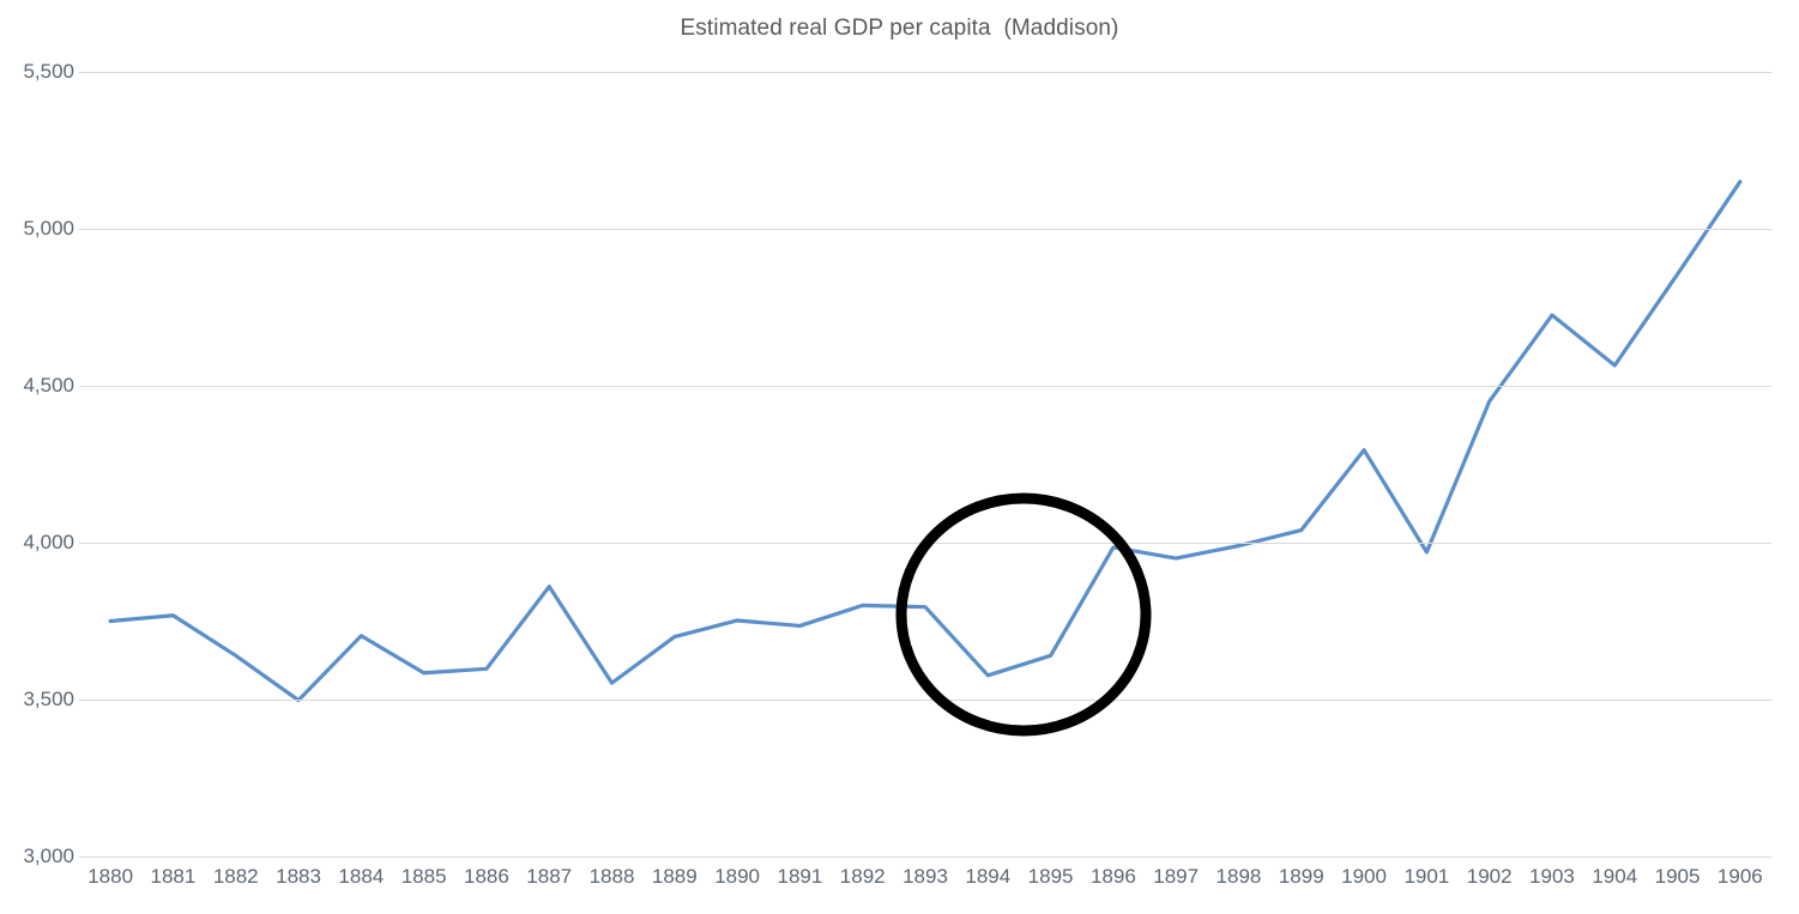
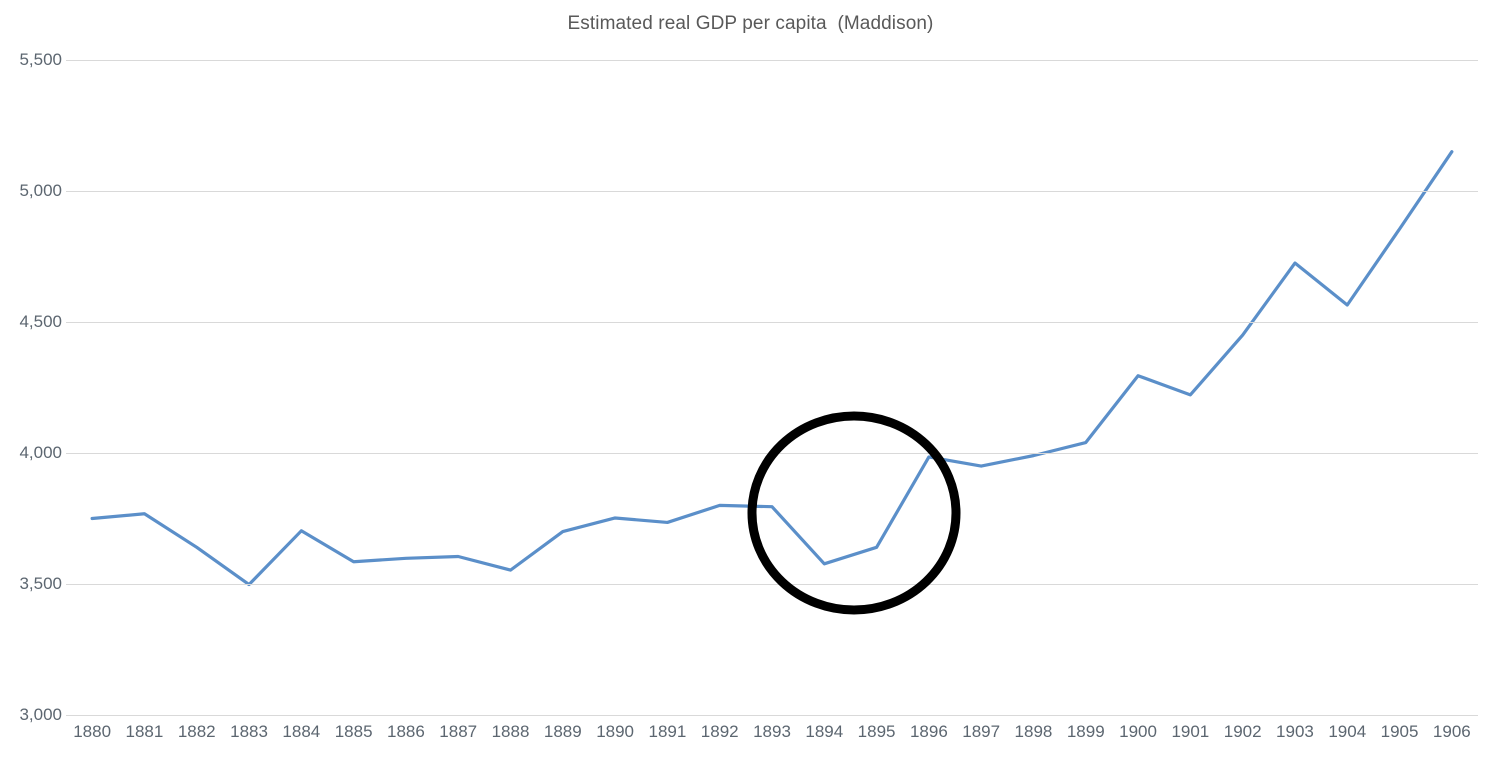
1887: 3860 -> 3600
1901: 3970 -> 4220
